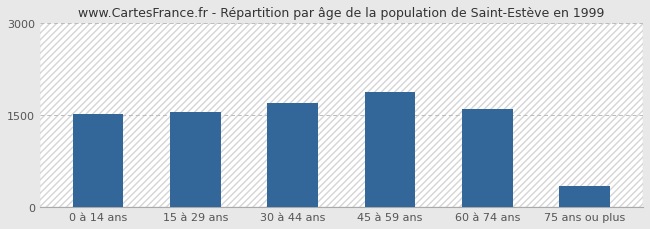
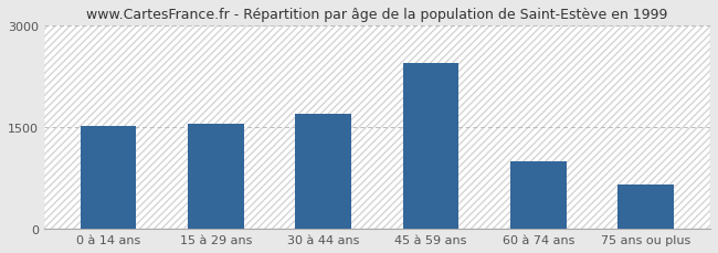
45 à 59 ans: 1870 -> 2440
60 à 74 ans: 1600 -> 1000
75 ans ou plus: 340 -> 660
